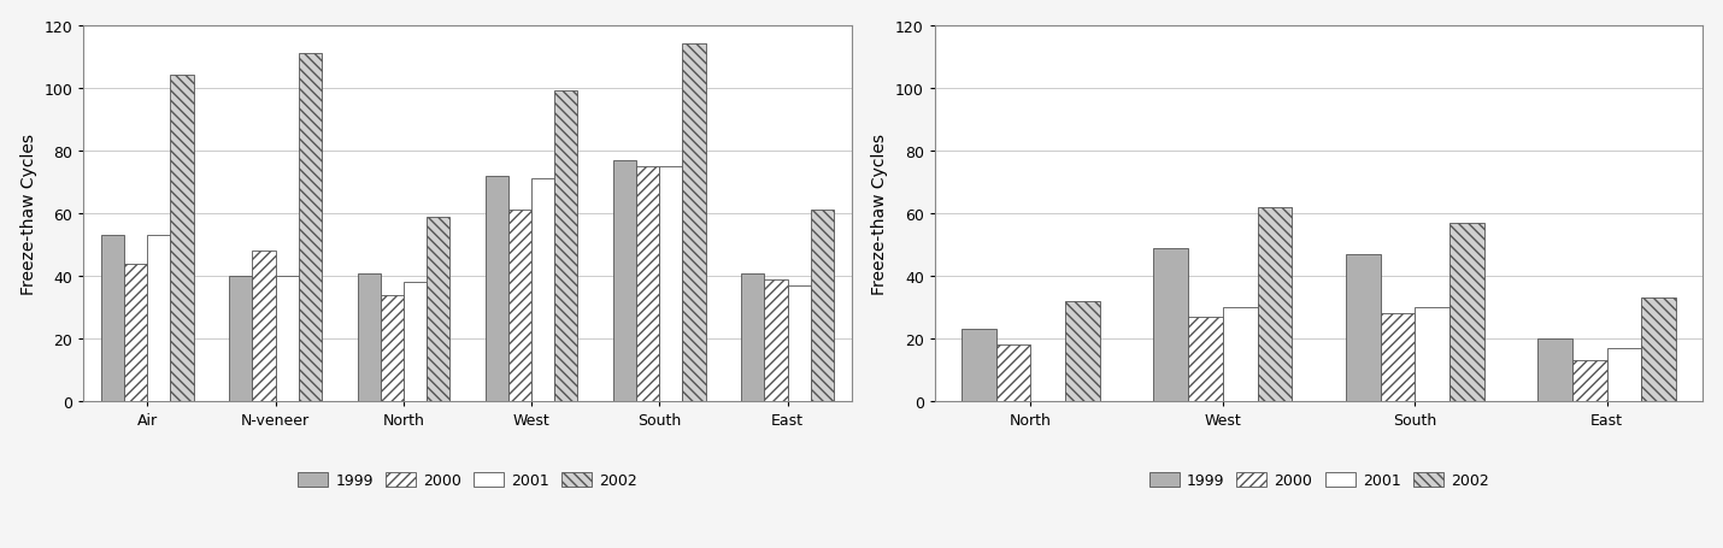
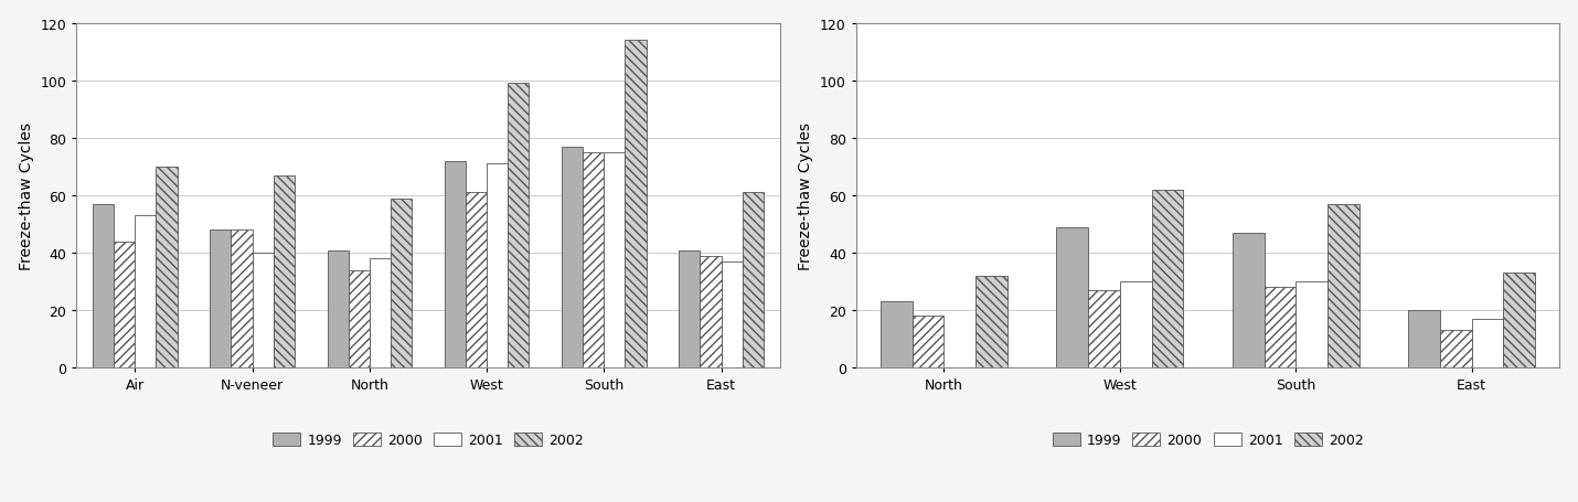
1999/Air: 53 -> 57
2002/Air: 104 -> 70
1999/N-veneer: 40 -> 48
2002/N-veneer: 111 -> 67
